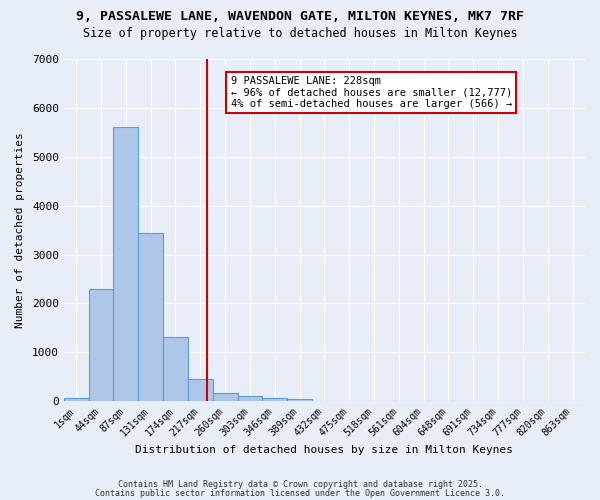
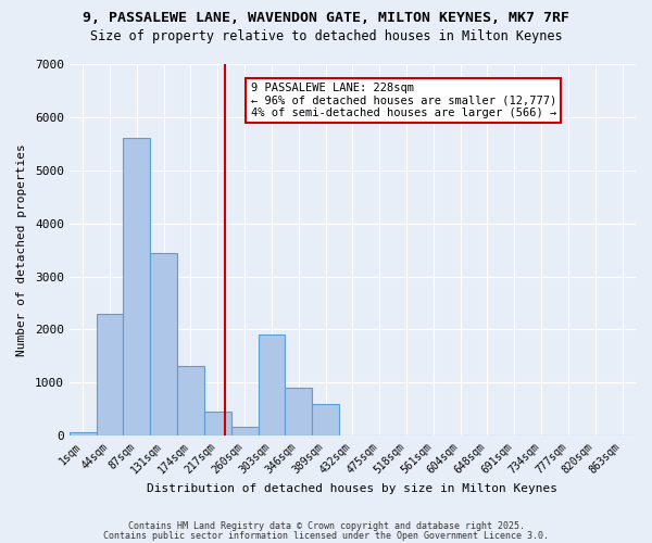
303sqm: 100 -> 1900
346sqm: 60 -> 900
389sqm: 40 -> 600
